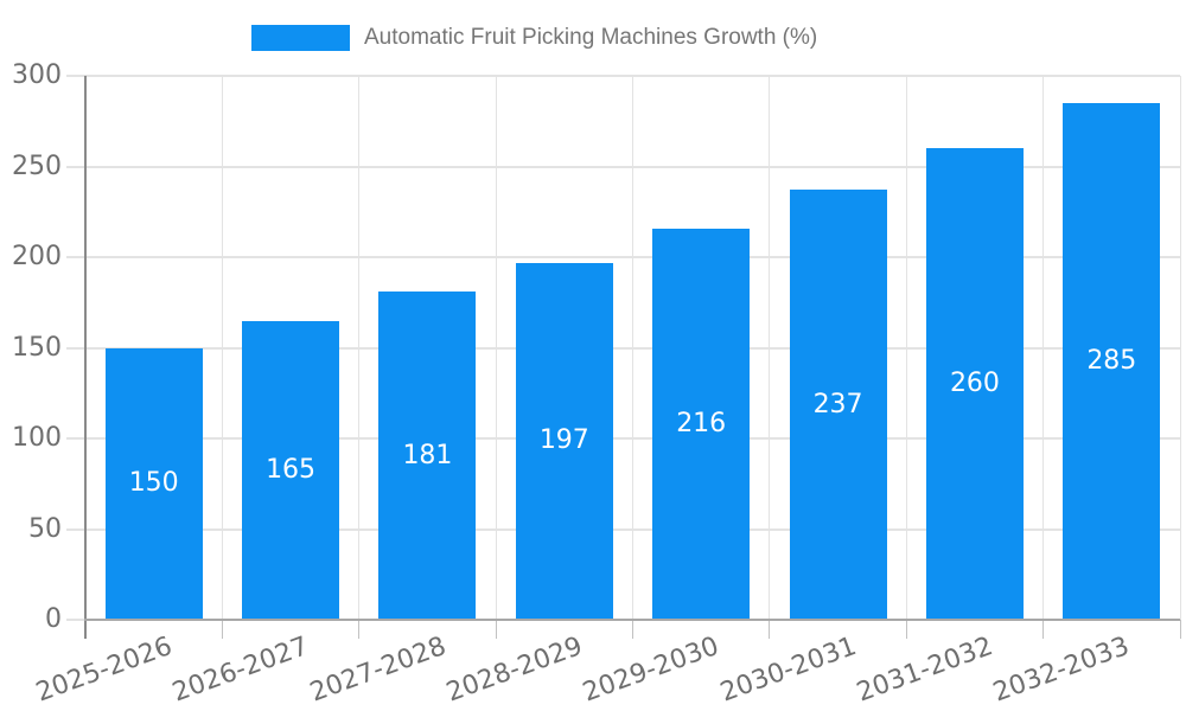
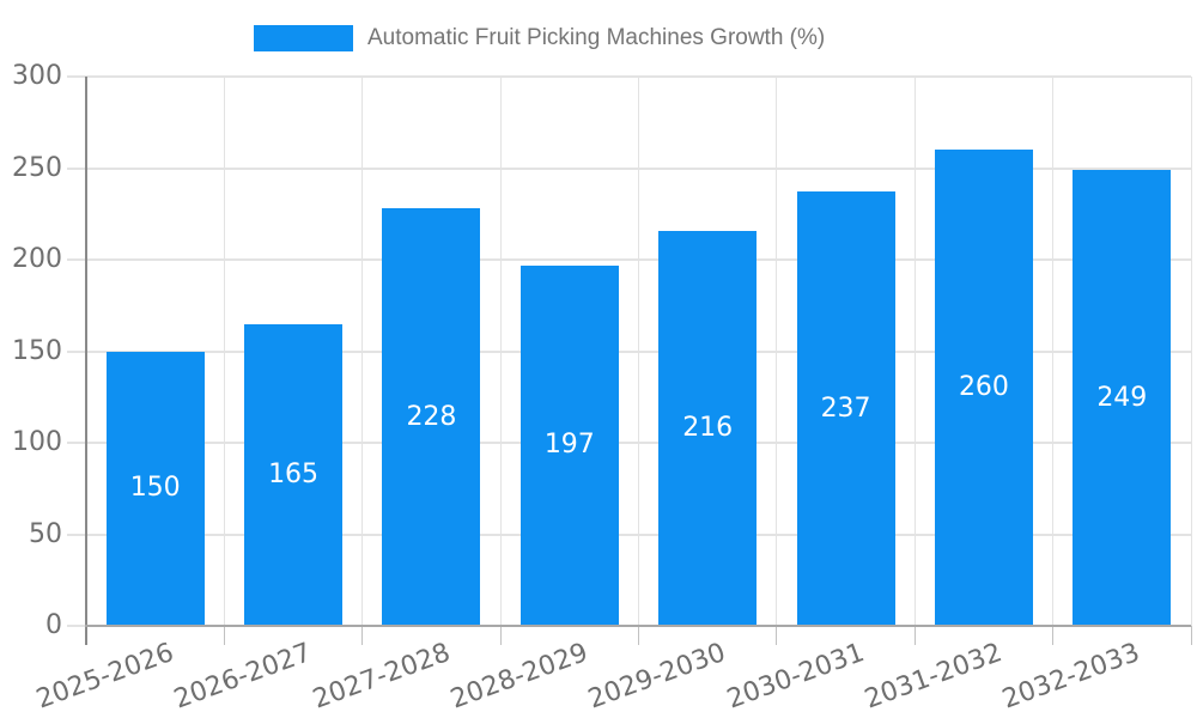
2027-2028: 181 -> 228
2032-2033: 285 -> 249
